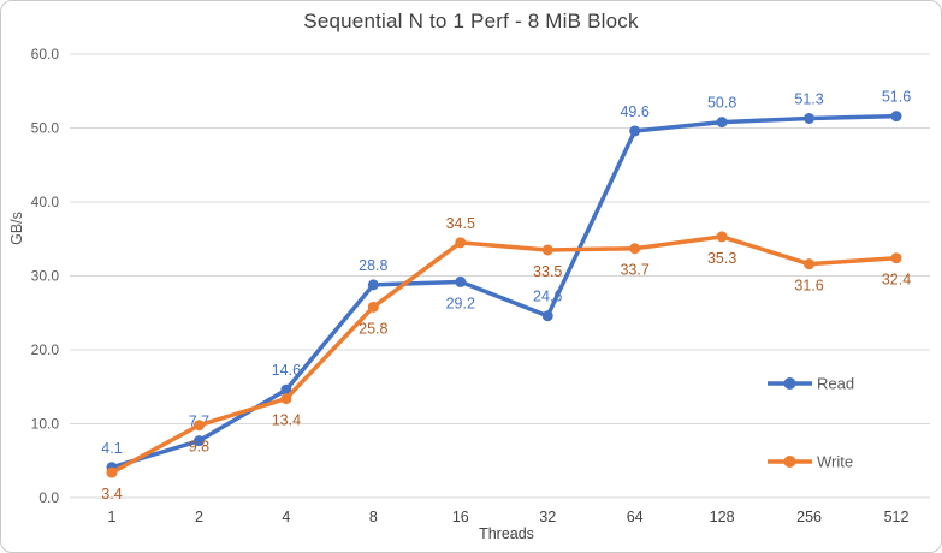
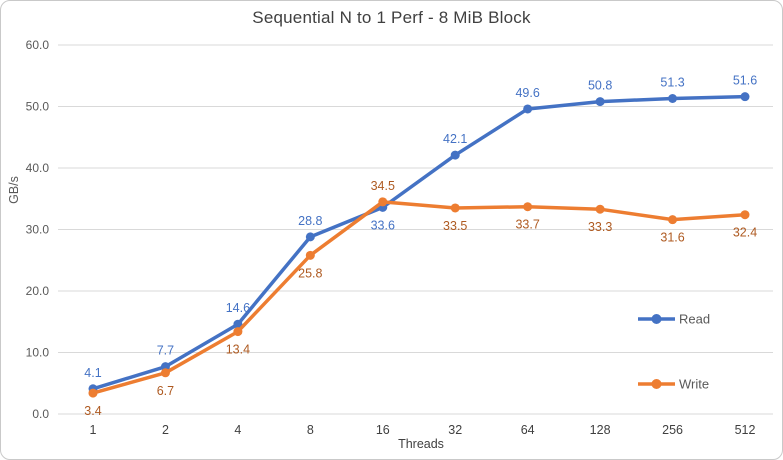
Write/2: 9.8 -> 6.7
Read/16: 29.2 -> 33.6
Read/32: 24.6 -> 42.1
Write/128: 35.3 -> 33.3
